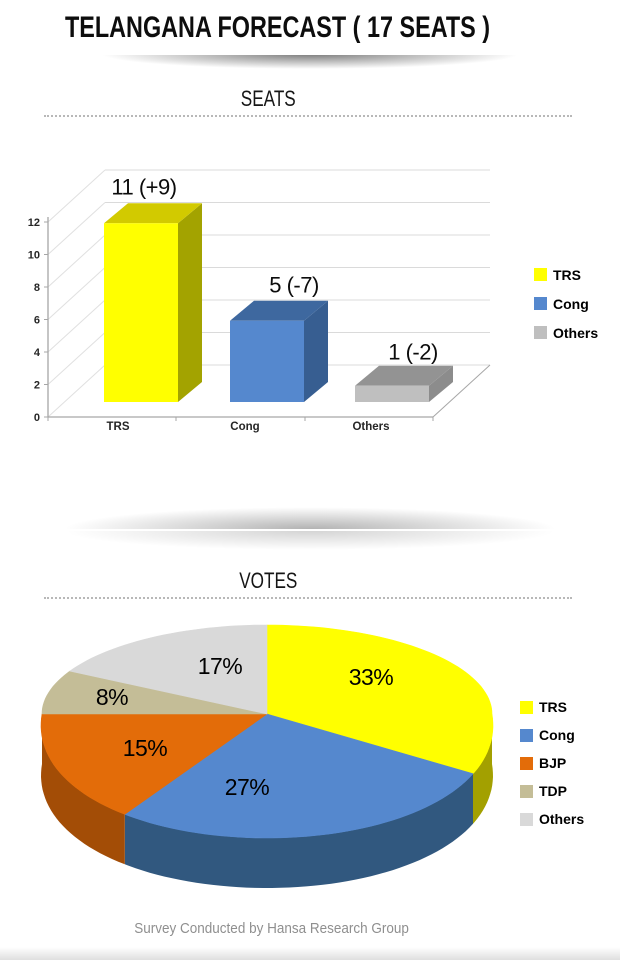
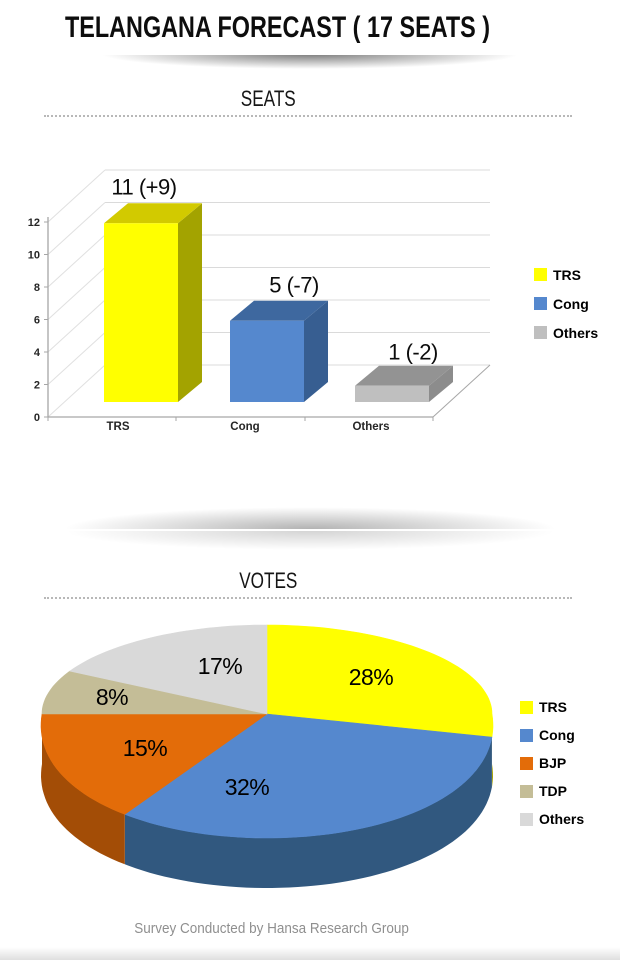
VOTES/TRS: 33% -> 28%
VOTES/Cong: 27% -> 32%
